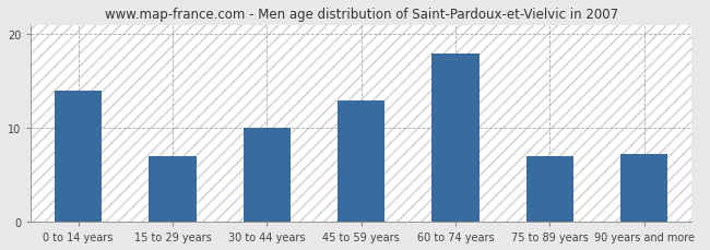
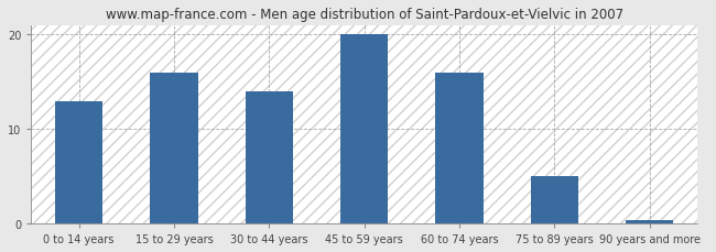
0 to 14 years: 14.0 -> 13.0
15 to 29 years: 7.0 -> 16.0
30 to 44 years: 10.0 -> 14.0
45 to 59 years: 13.0 -> 20.0
60 to 74 years: 18.0 -> 16.0
75 to 89 years: 7.0 -> 5.0
90 years and more: 7.2 -> 0.3
